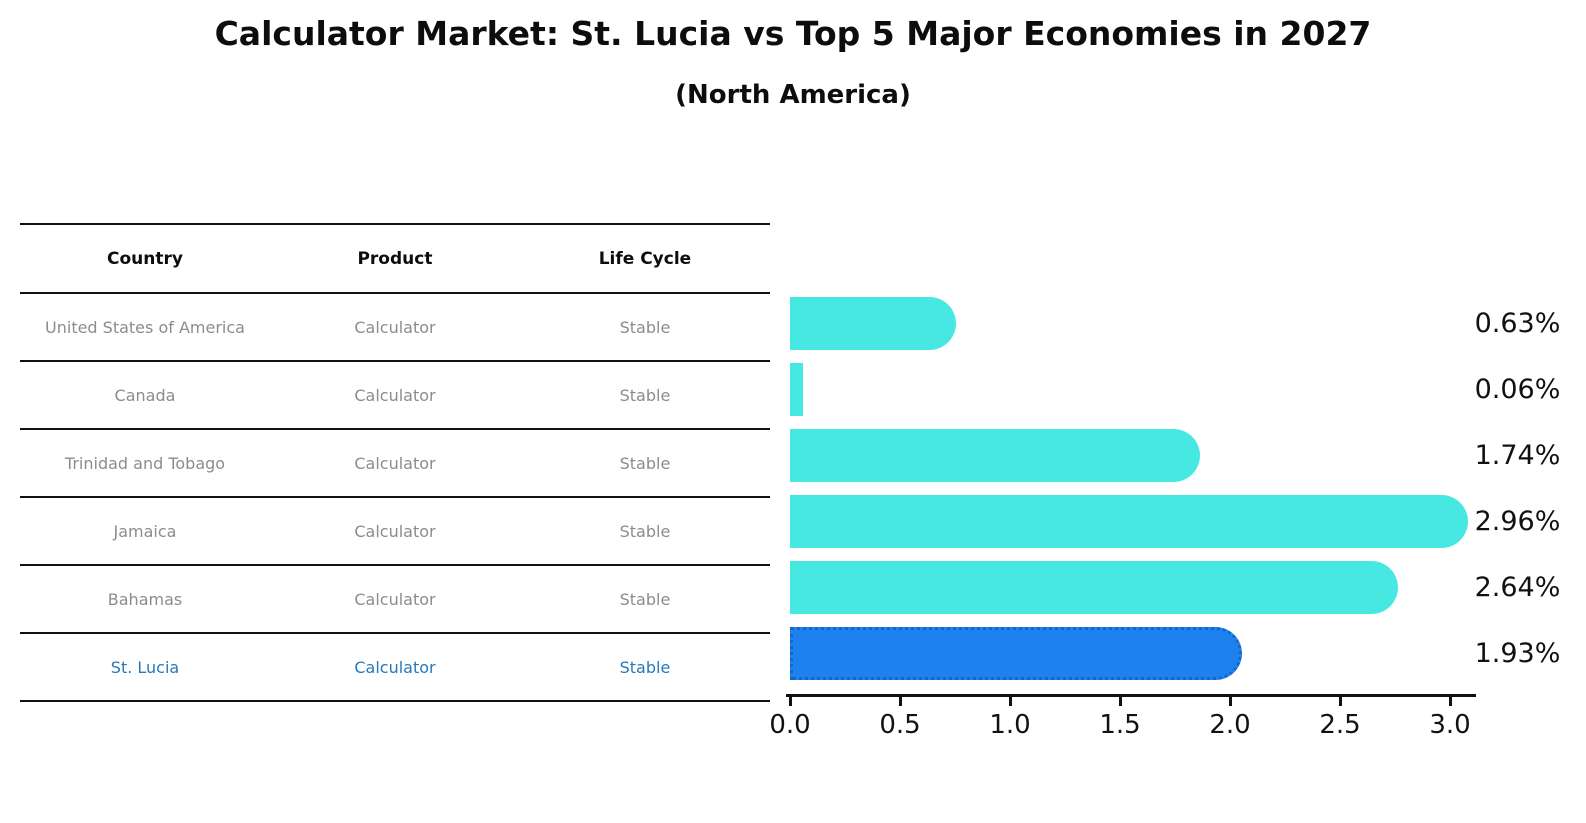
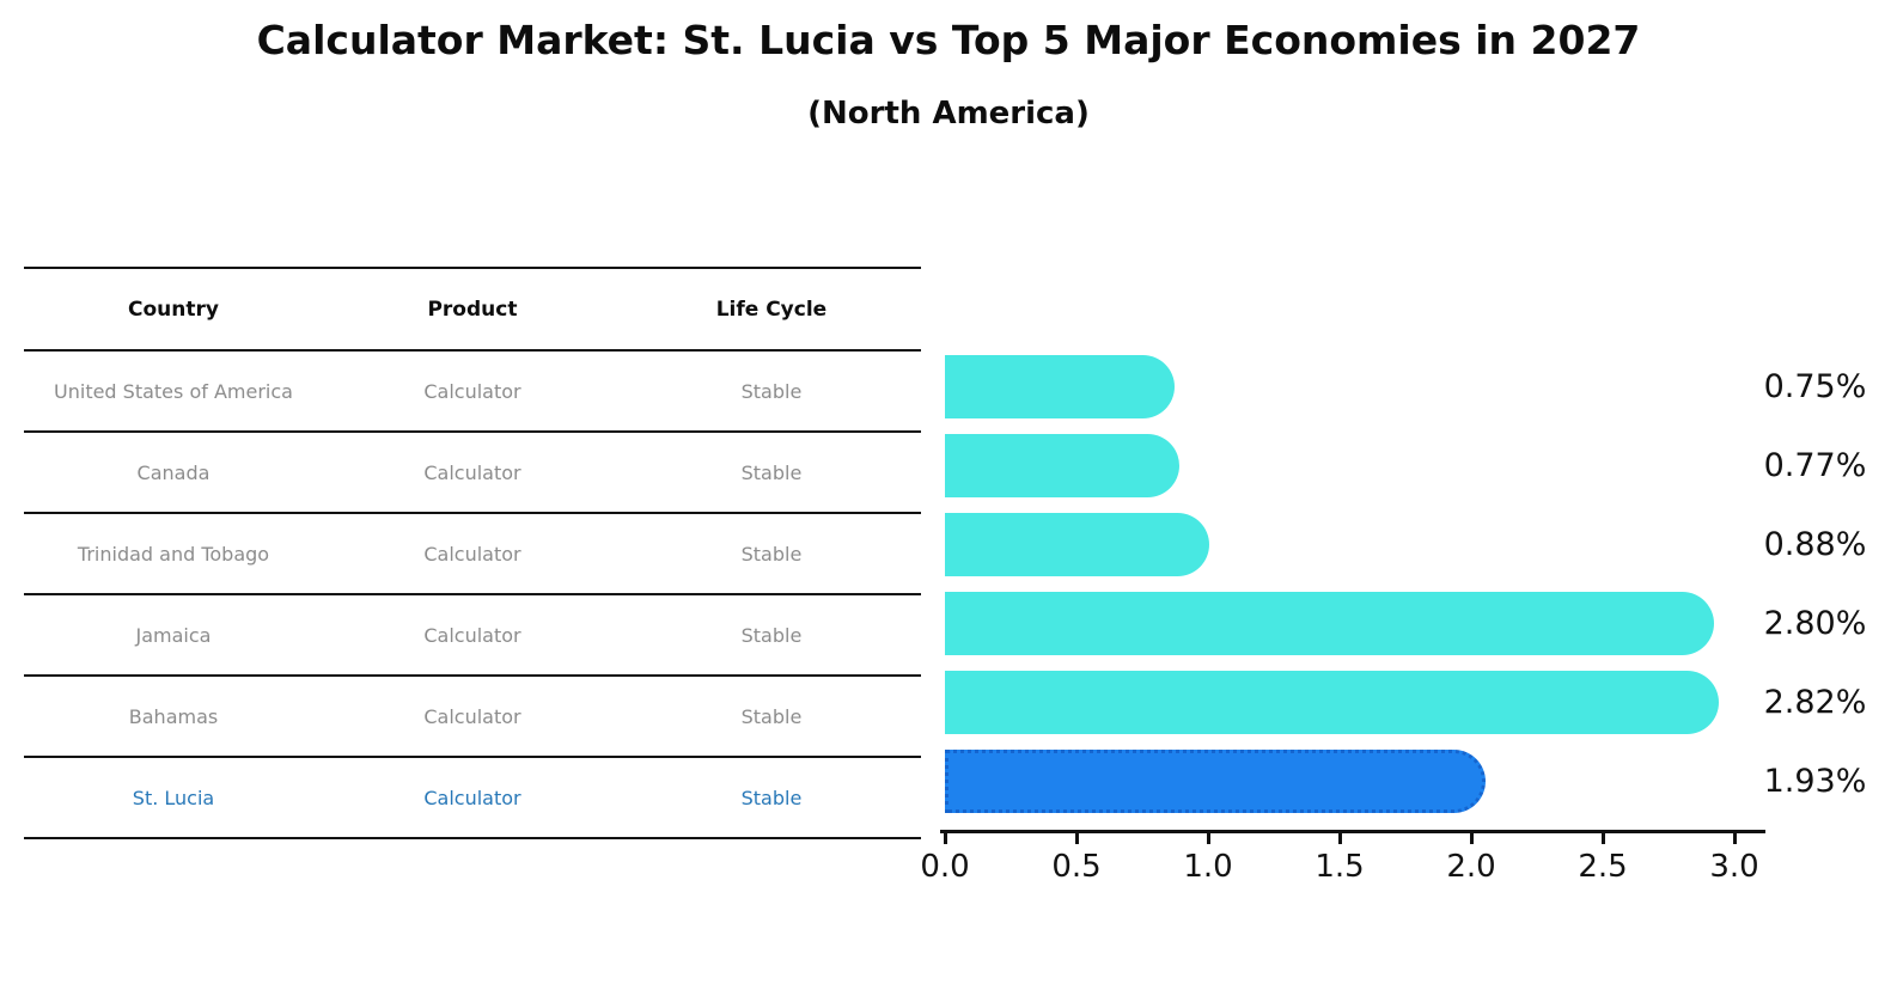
United States of America: 0.63% -> 0.75%
Canada: 0.06% -> 0.77%
Trinidad and Tobago: 1.74% -> 0.88%
Jamaica: 2.96% -> 2.80%
Bahamas: 2.64% -> 2.82%
